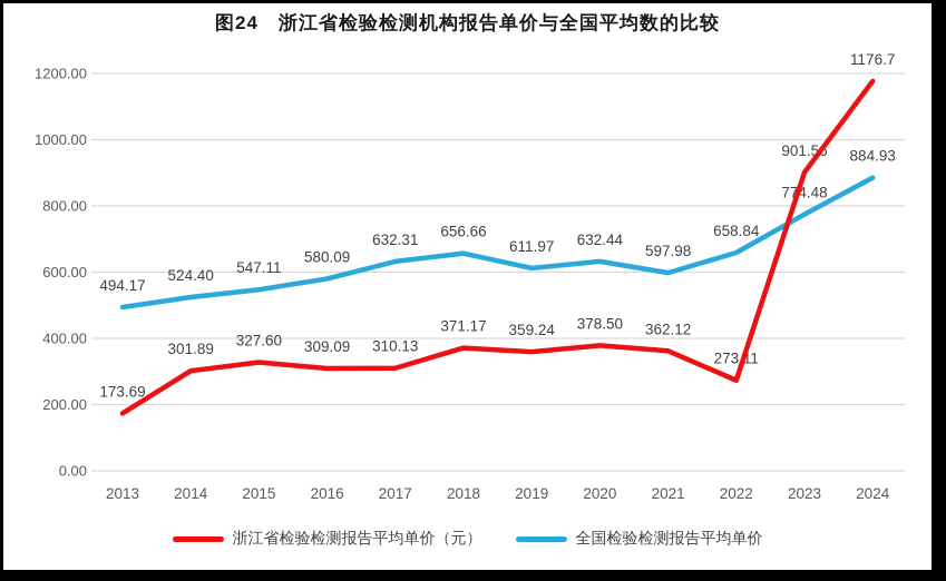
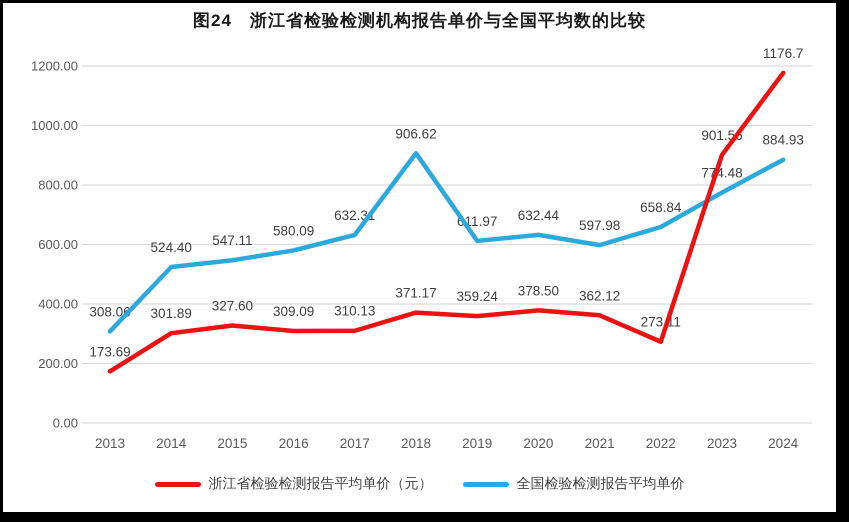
全国检验检测报告平均单价/2013: 494.17 -> 308.06
全国检验检测报告平均单价/2018: 656.66 -> 906.62
